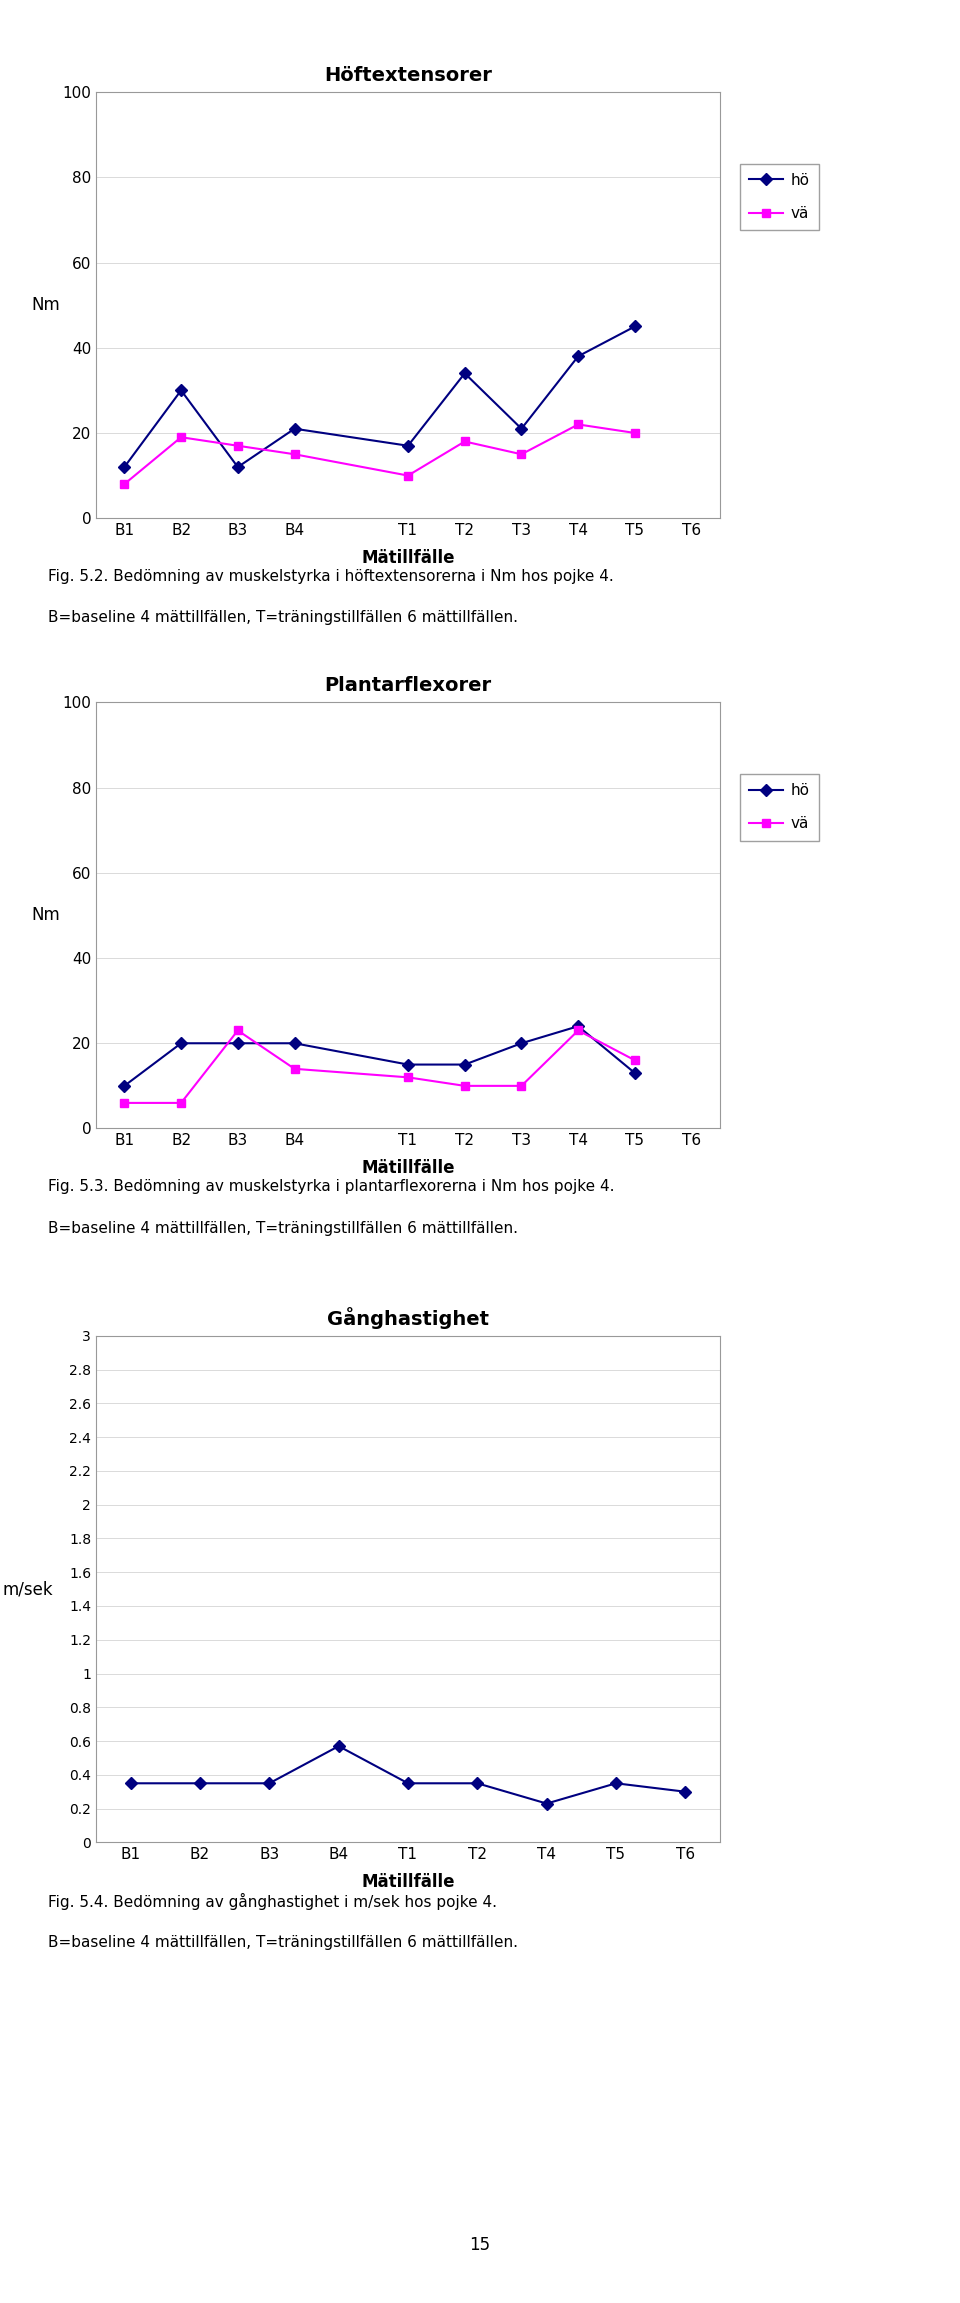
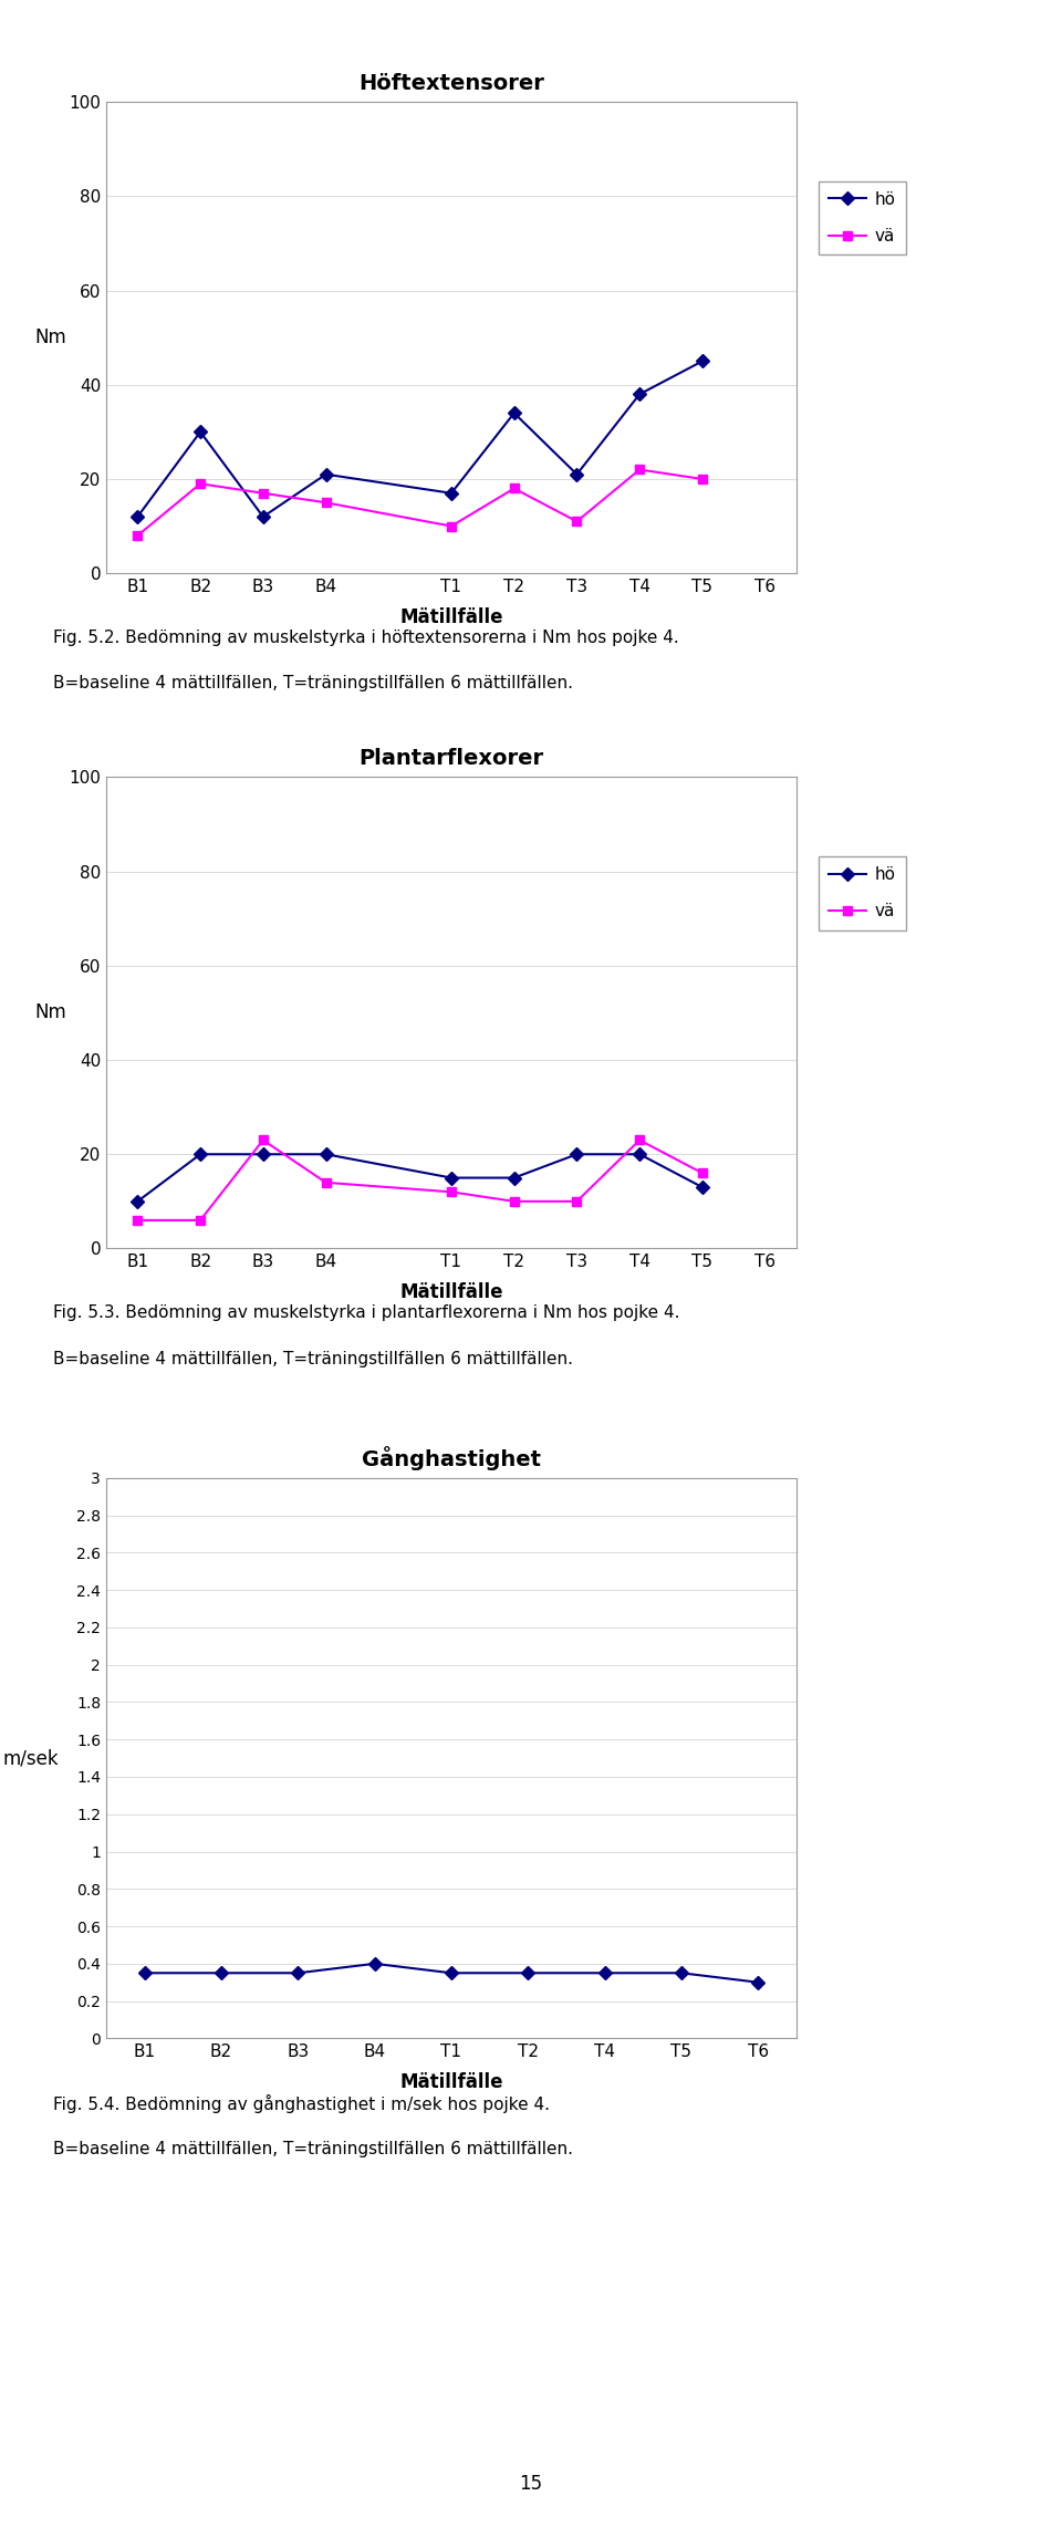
Höftextensorer/vä/T3: 15 -> 11
Plantarflexorer/hö/T4: 24 -> 20
Gånghastighet/B4: 0.57 -> 0.40
Gånghastighet/T4: 0.23 -> 0.35
